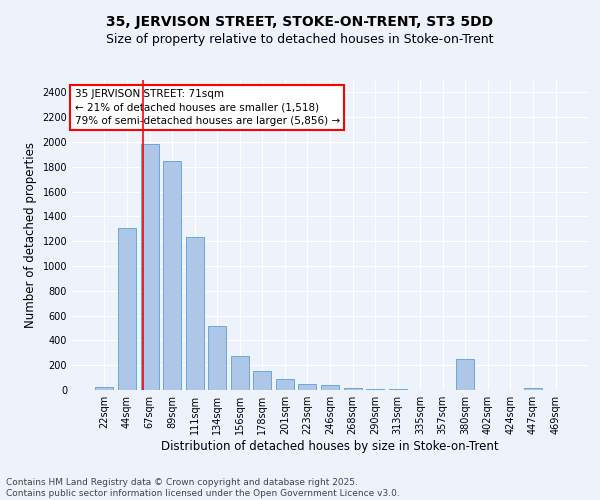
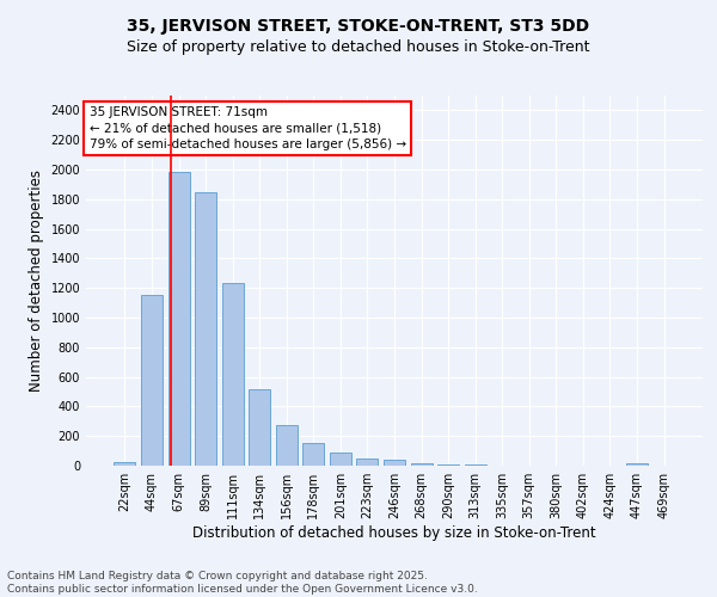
44sqm: 1310 -> 1150
380sqm: 250 -> 0
